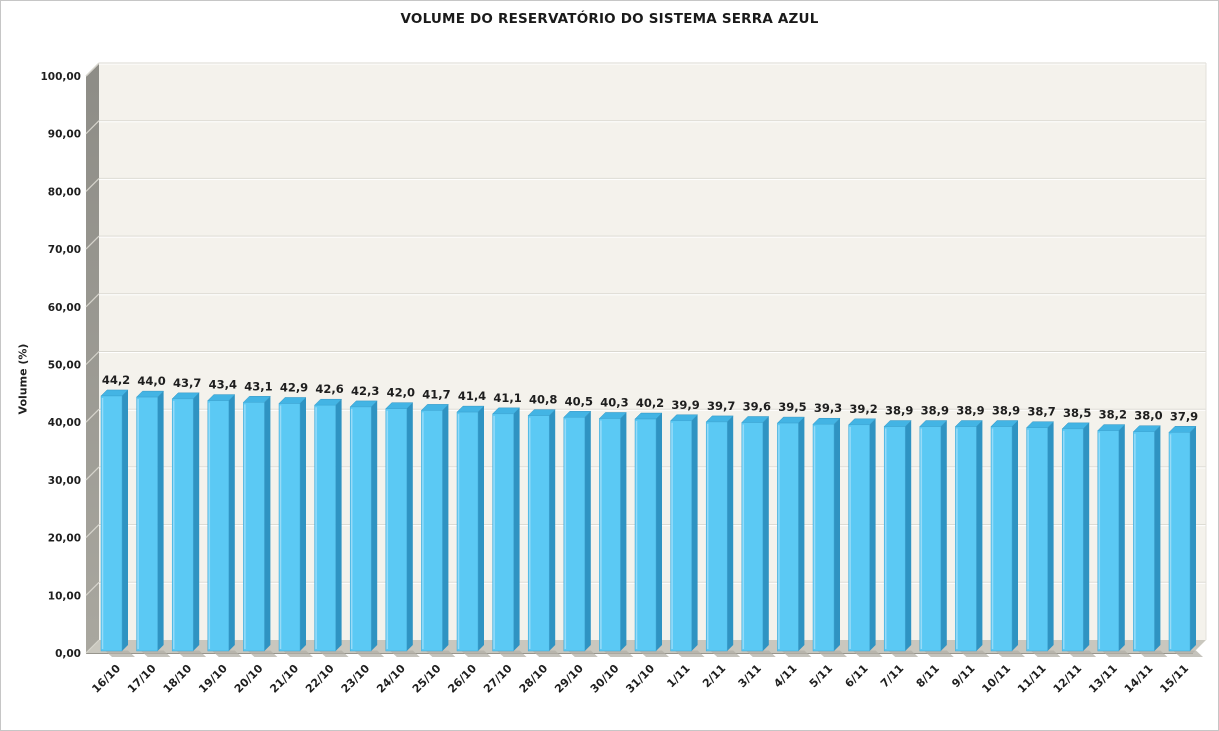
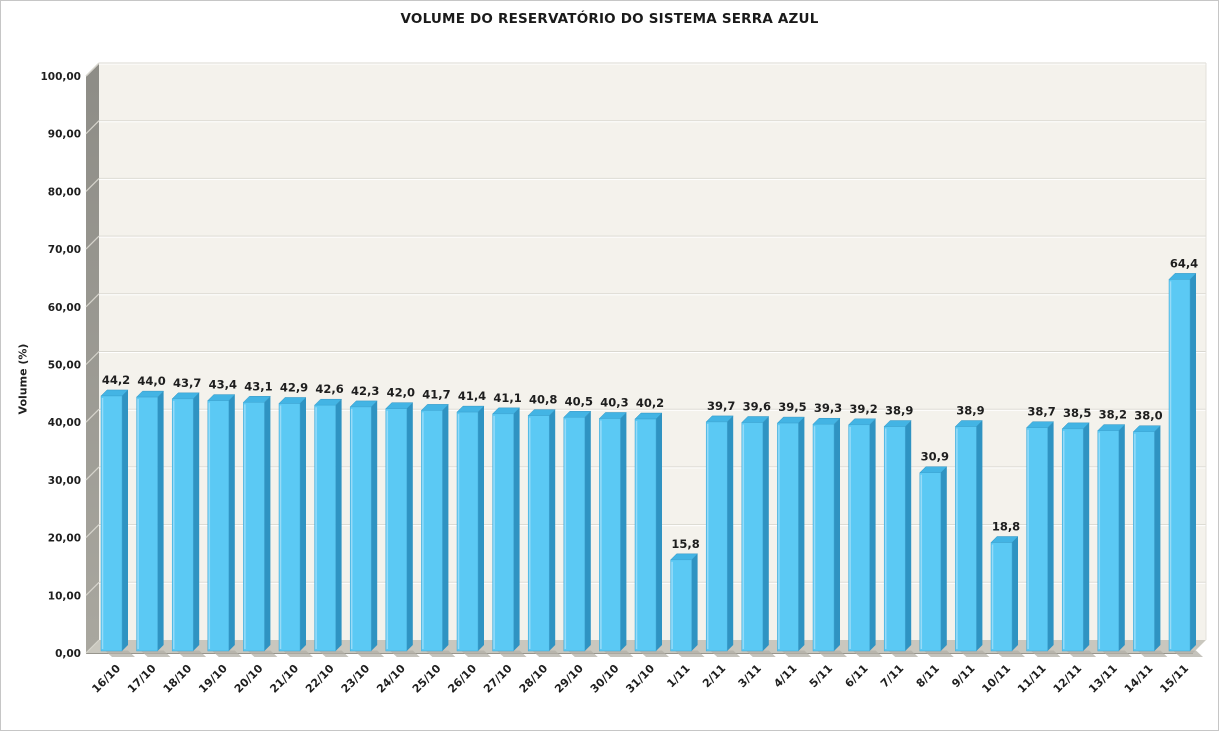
1/11: 39,9 -> 15,8
8/11: 38,9 -> 30,9
10/11: 38,9 -> 18,8
15/11: 37,9 -> 64,4
